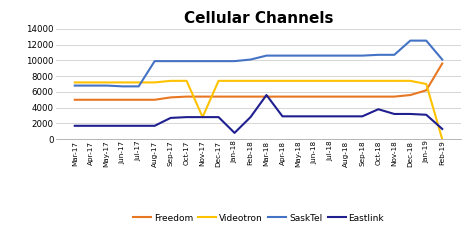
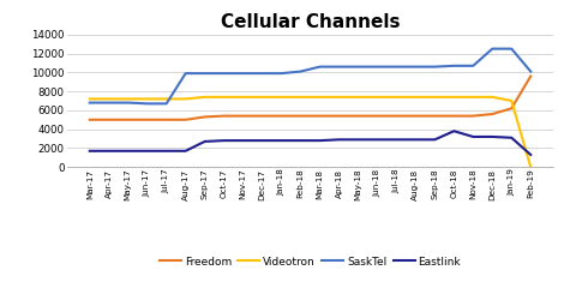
Videotron/Nov-17: 2800 -> 7400
Eastlink/Jan-18: 800 -> 2800
Eastlink/Mar-18: 5600 -> 2800
